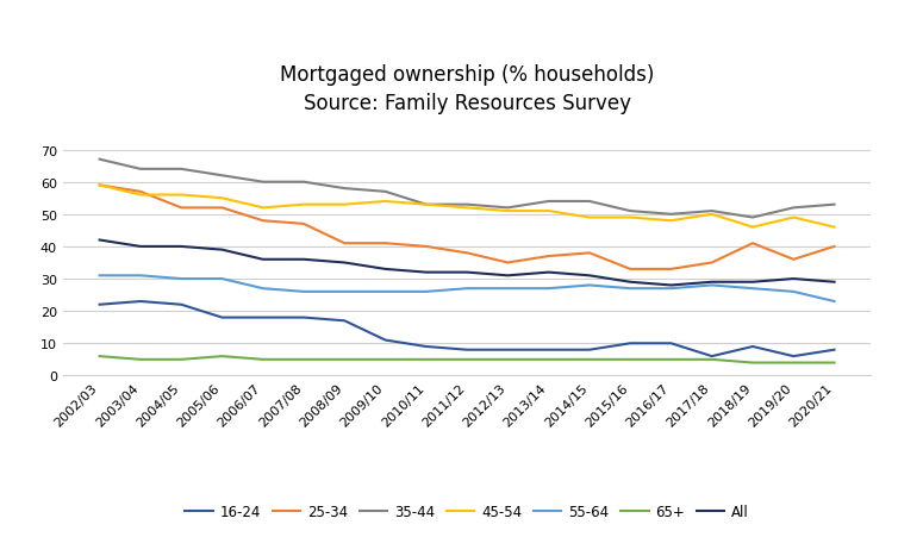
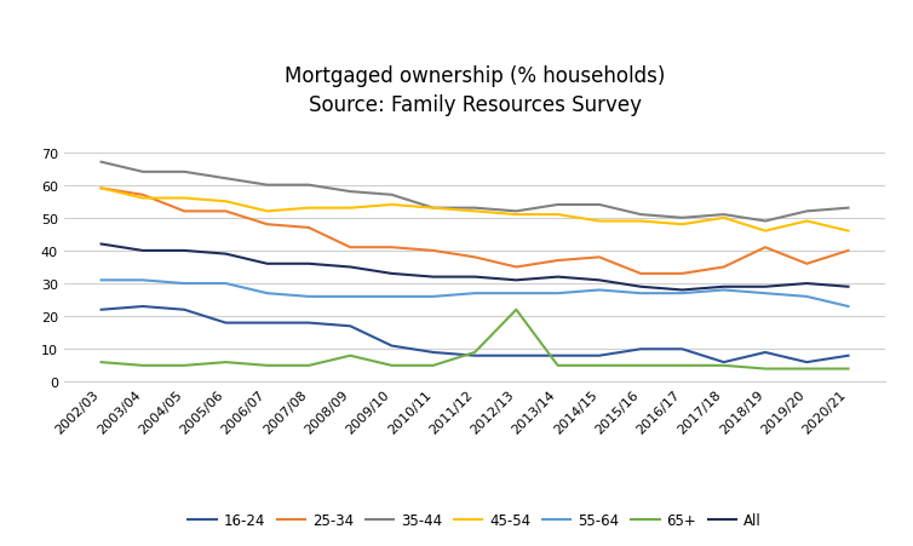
65+/2008/09: 5 -> 8
65+/2011/12: 5 -> 9
65+/2012/13: 5 -> 22
